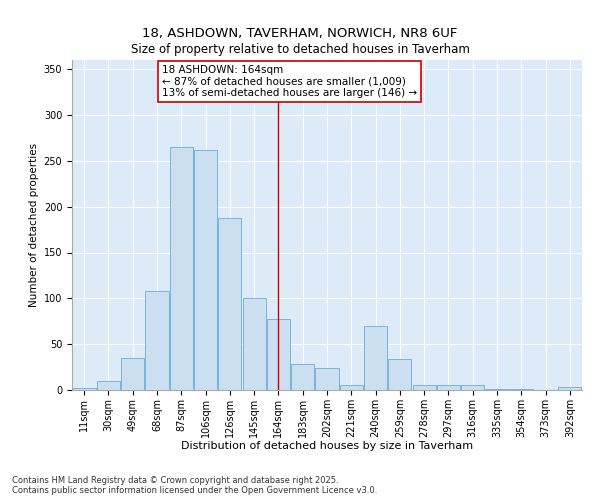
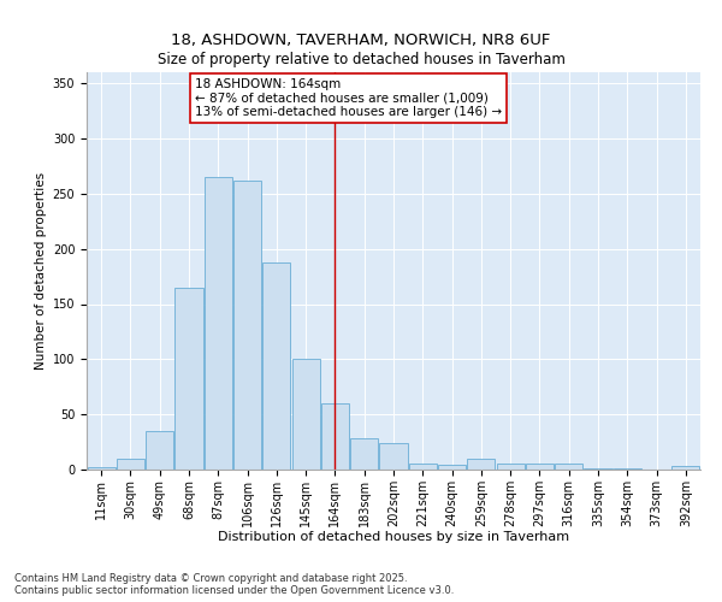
68sqm: 108 -> 165
164sqm: 78 -> 60
240sqm: 70 -> 4
259sqm: 34 -> 10
